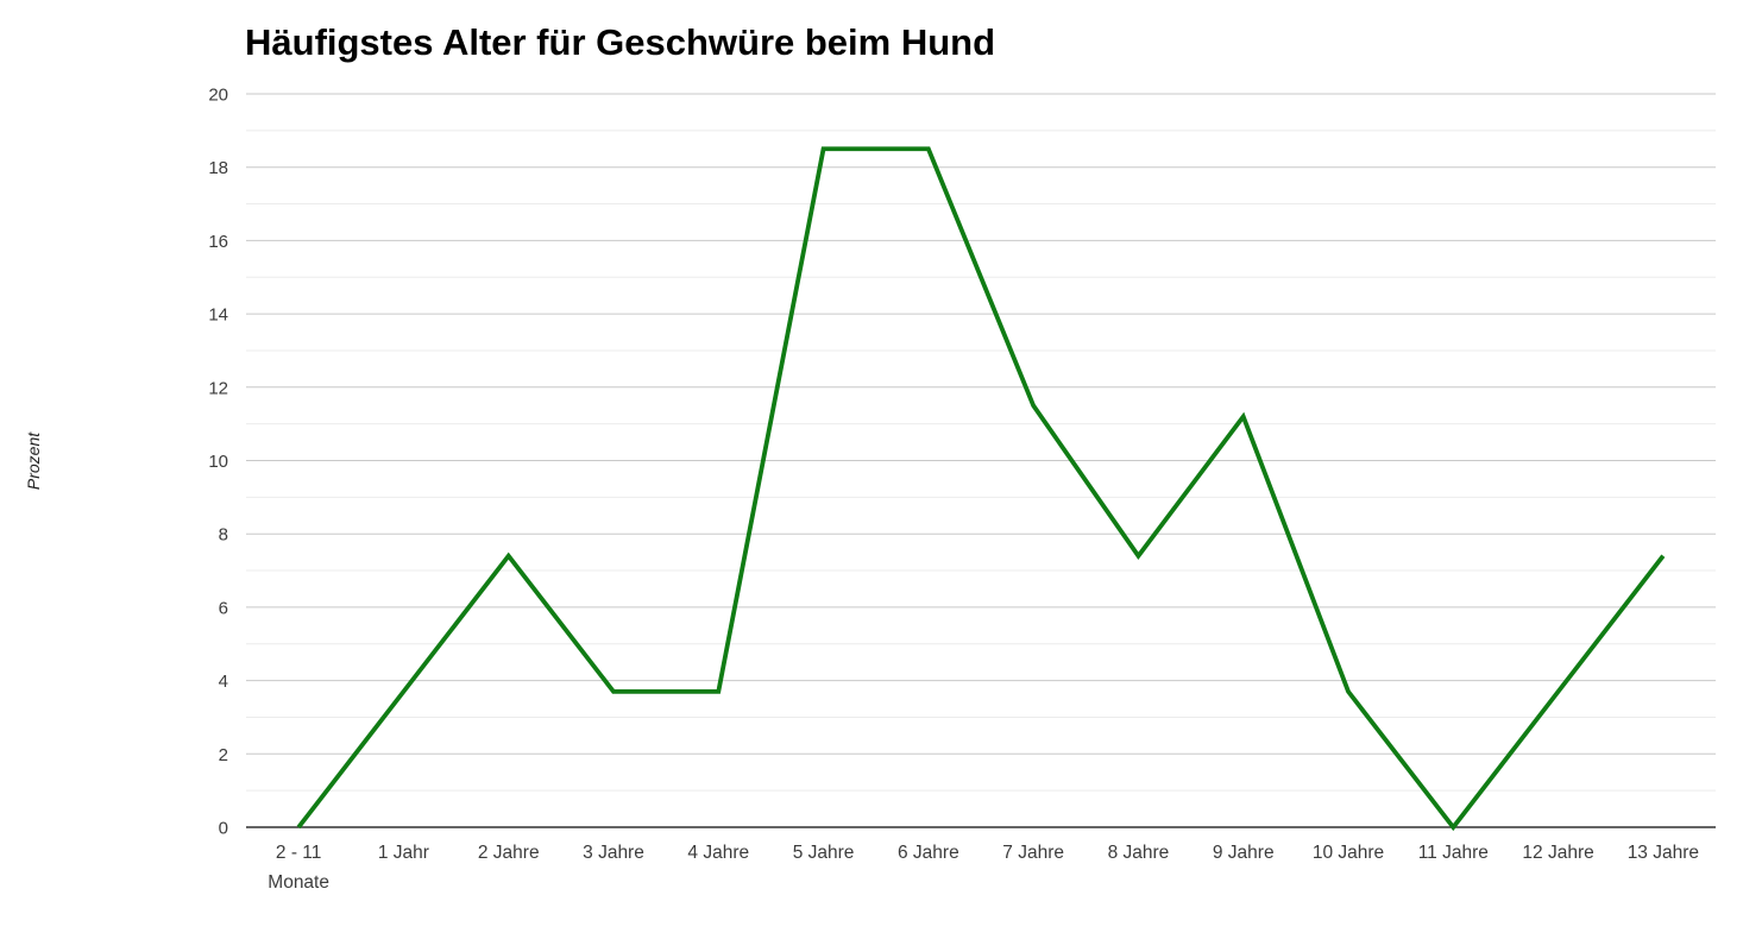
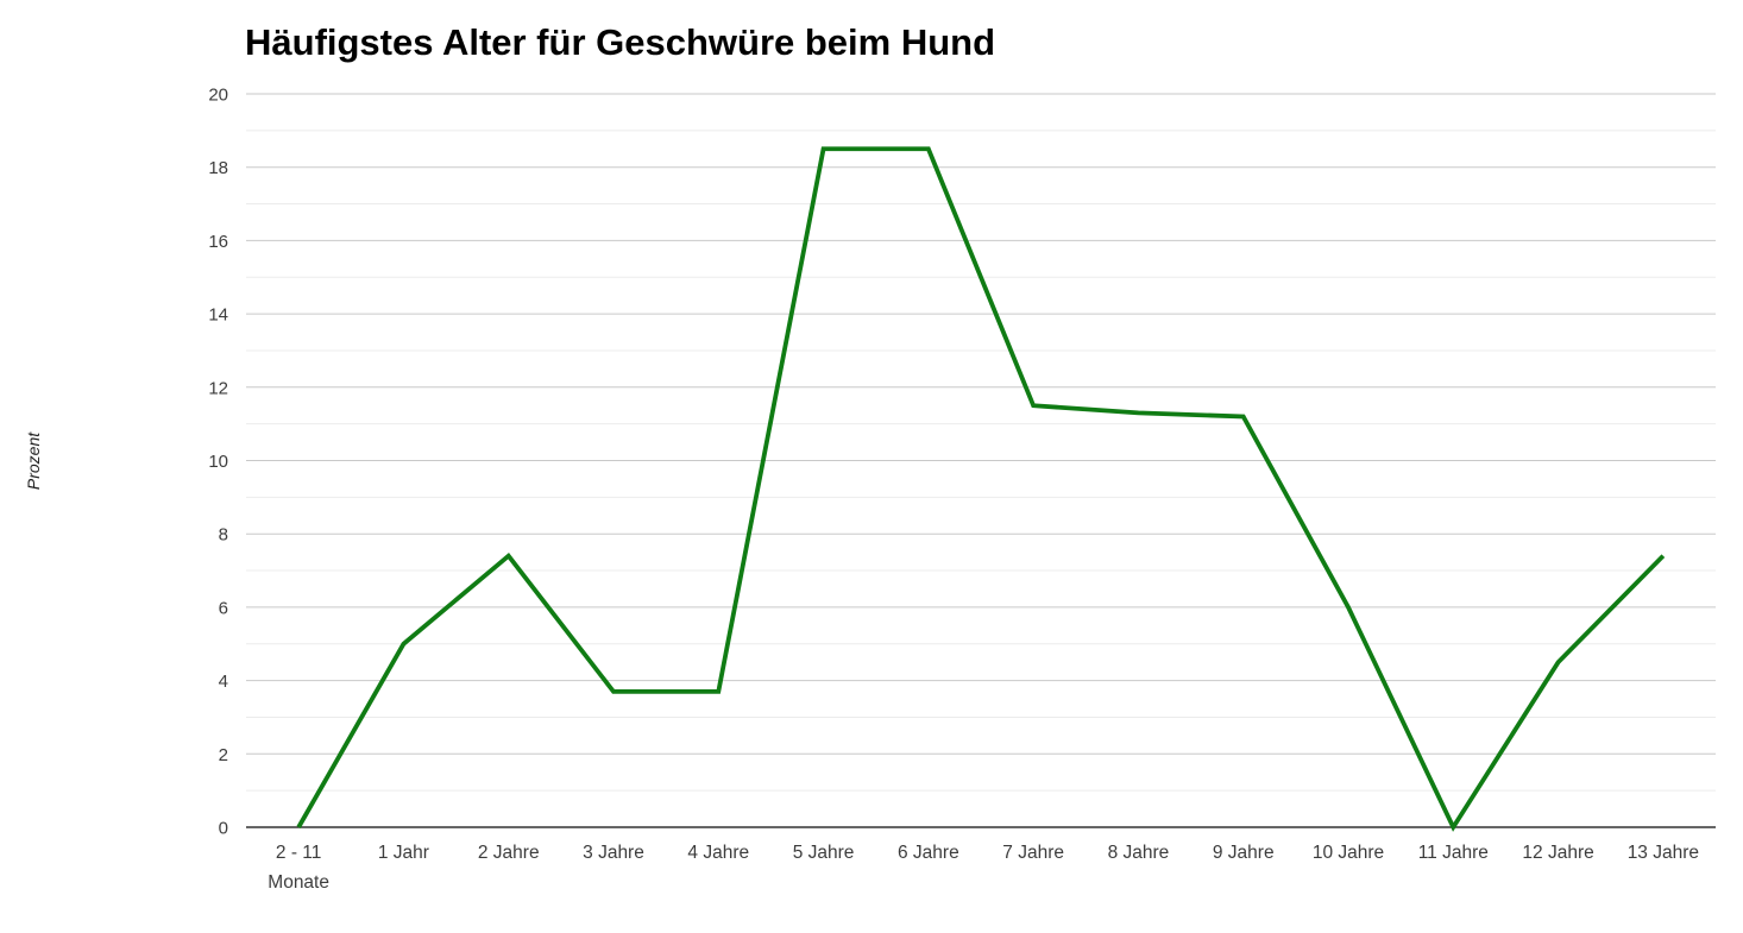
1 Jahr: 3.7 -> 5.0
8 Jahre: 7.4 -> 11.3
10 Jahre: 3.7 -> 6.0
12 Jahre: 3.7 -> 4.5
